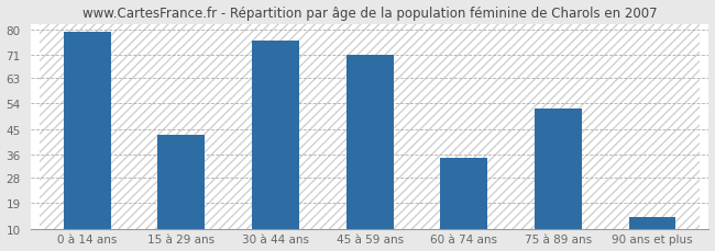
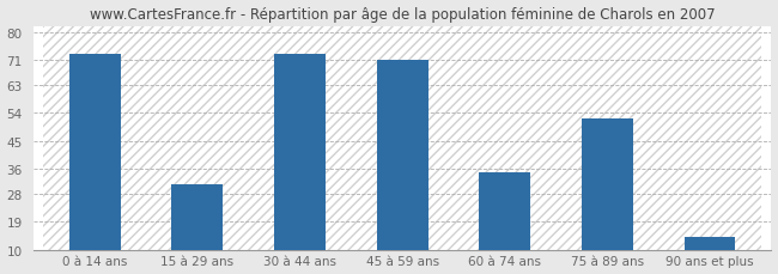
0 à 14 ans: 79 -> 73
15 à 29 ans: 43 -> 31
30 à 44 ans: 76 -> 73
